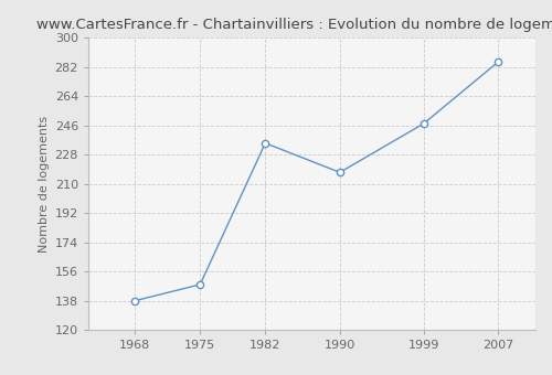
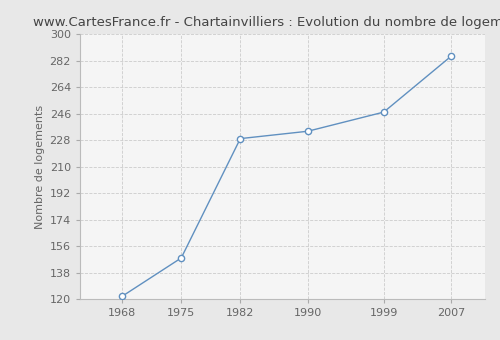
1968: 138 -> 122
1982: 235 -> 229
1990: 217 -> 234
